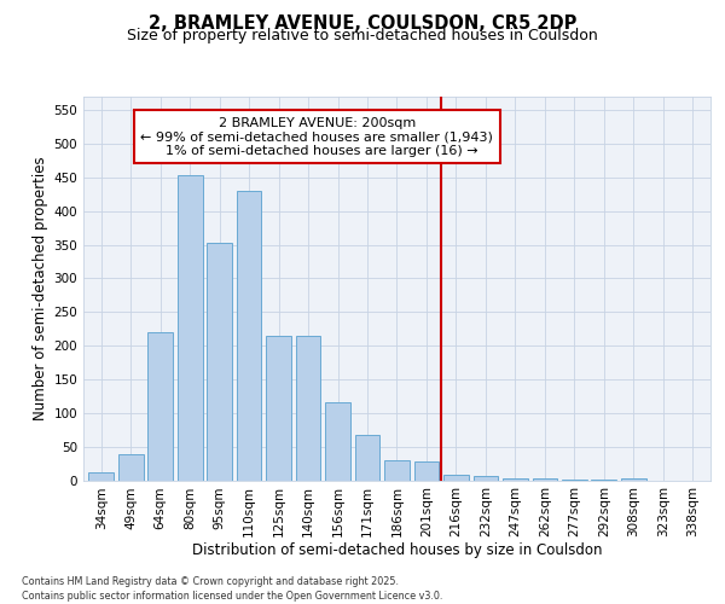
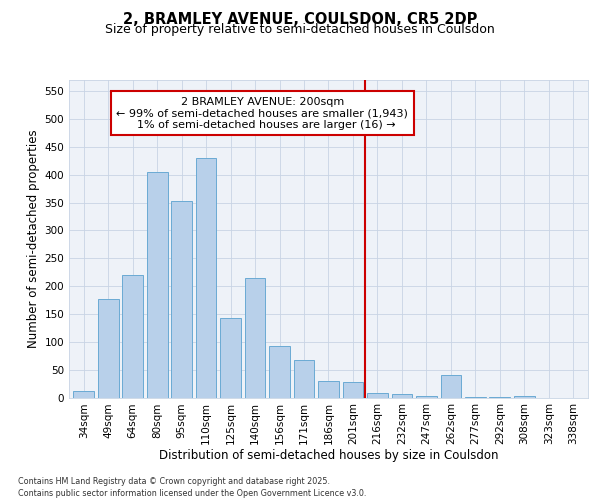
49sqm: 38 -> 176
80sqm: 453 -> 404
125sqm: 215 -> 142
156sqm: 115 -> 92
262sqm: 3 -> 40
